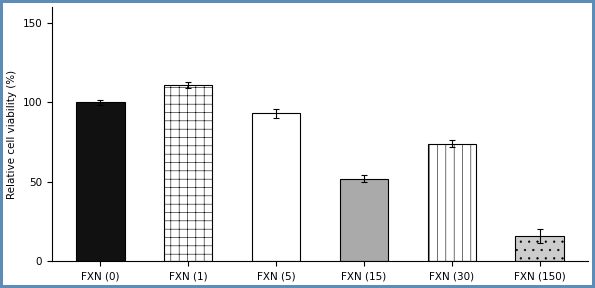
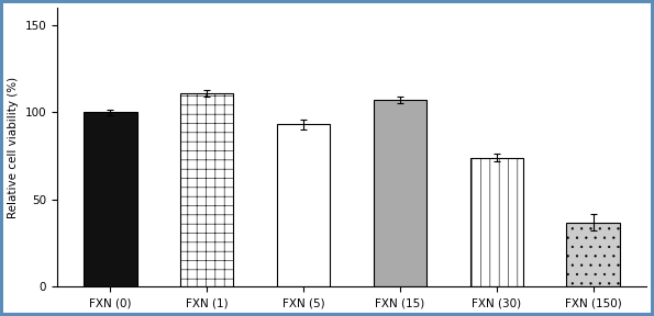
FXN (15): 52 -> 107
FXN (150): 16 -> 37
